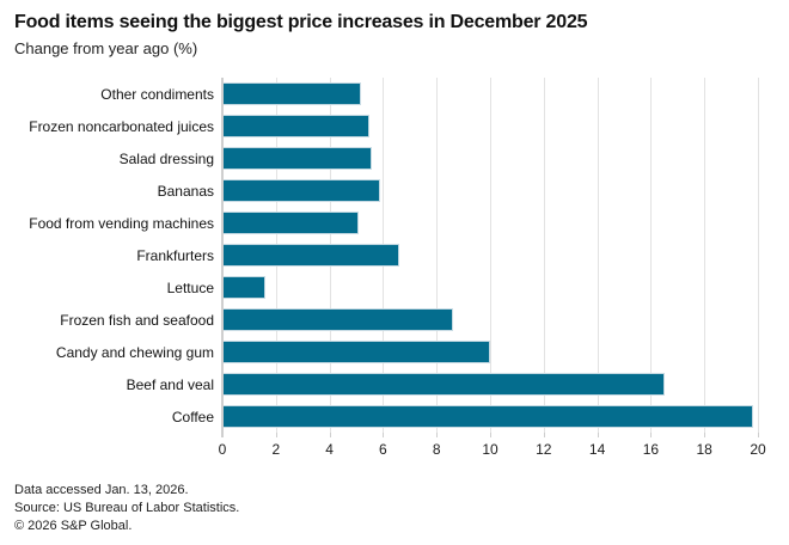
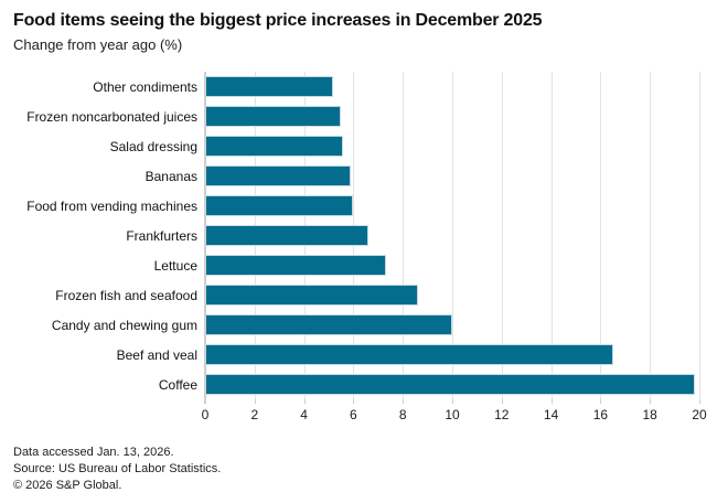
Food from vending machines: 5.1 -> 6.0
Lettuce: 1.6 -> 7.3
